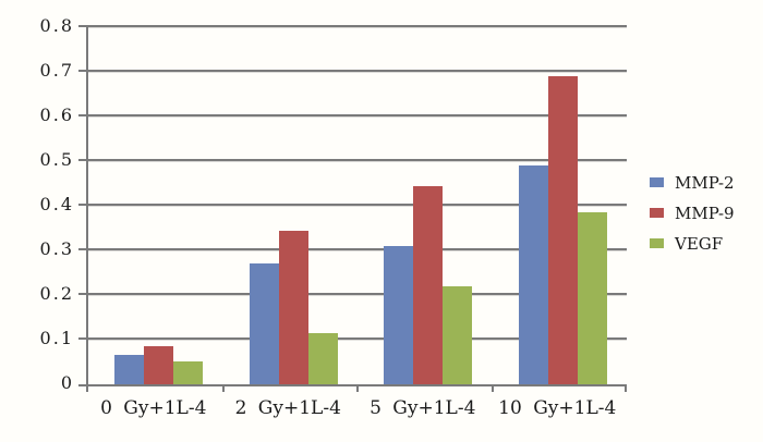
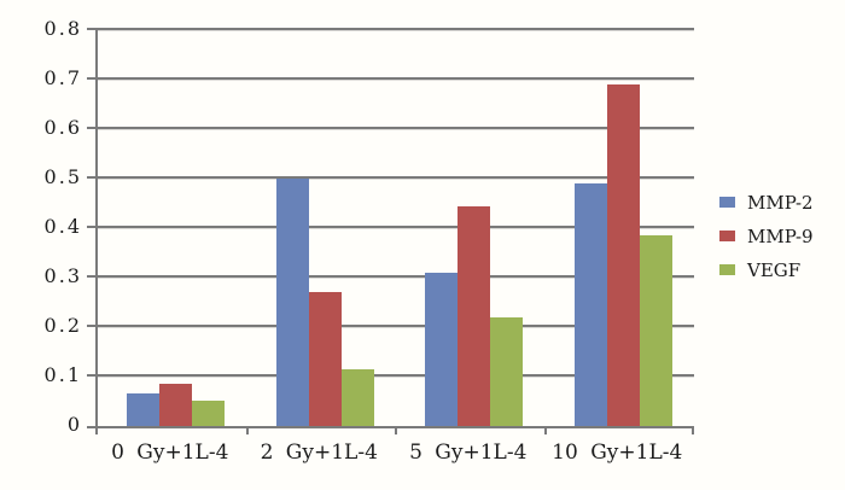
MMP-2/2 Gy+1L-4: 0.27 -> 0.50
MMP-9/2 Gy+1L-4: 0.34 -> 0.27
